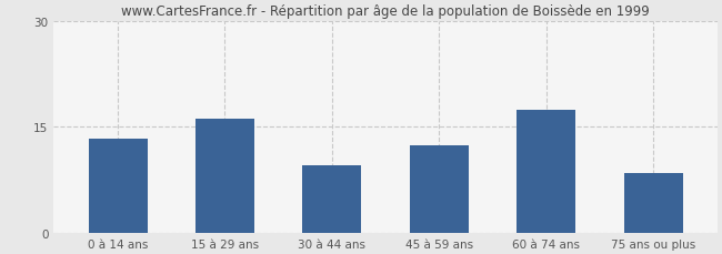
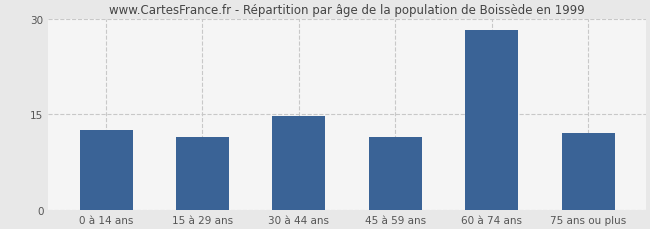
0 à 14 ans: 13.4 -> 12.5
15 à 29 ans: 16.2 -> 11.5
30 à 44 ans: 9.6 -> 14.7
45 à 59 ans: 12.4 -> 11.5
60 à 74 ans: 17.4 -> 28.3
75 ans ou plus: 8.4 -> 12.0
